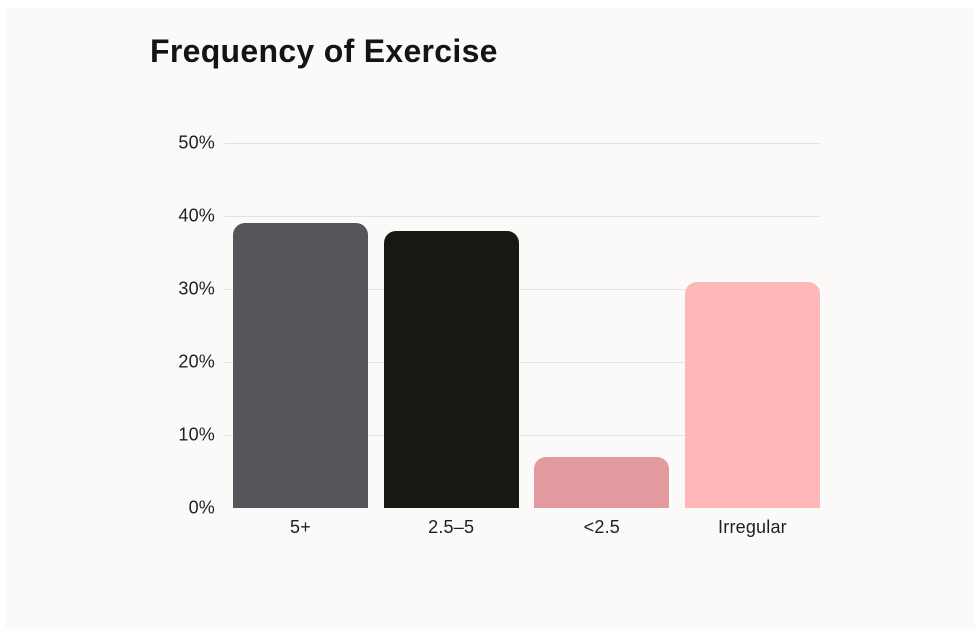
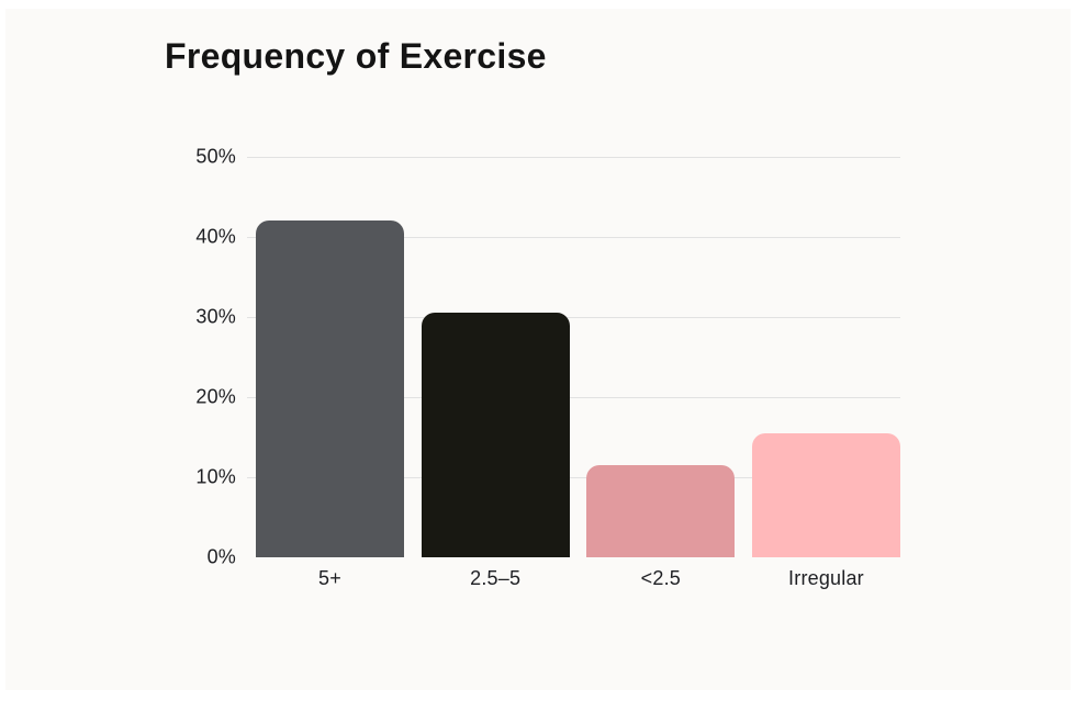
5+: 39% -> 42%
2.5–5: 38% -> 30%
<2.5: 7% -> 12%
Irregular: 31% -> 16%
